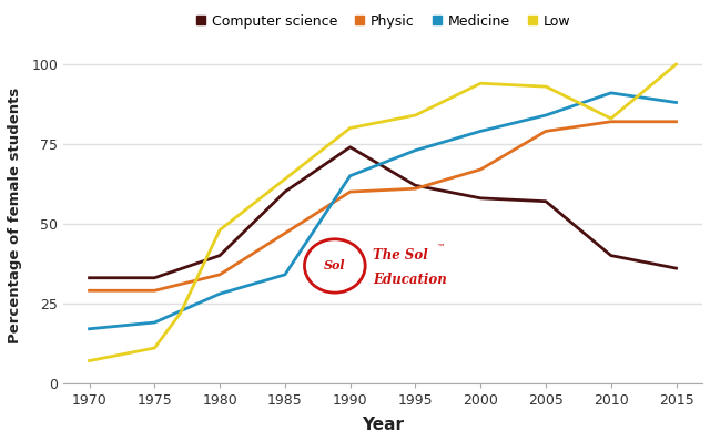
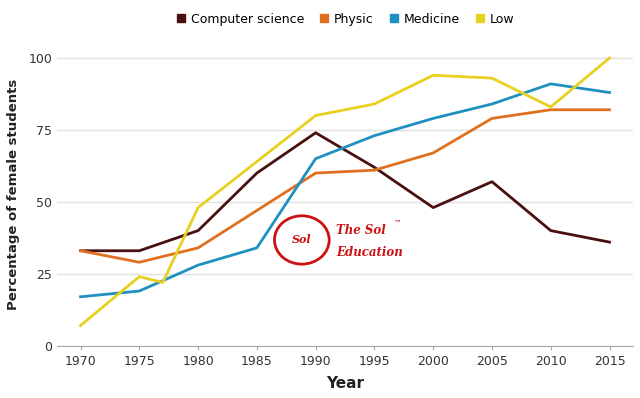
Physic/1970: 29 -> 33
Low/1975: 11 -> 24
Computer science/2000: 58 -> 48
